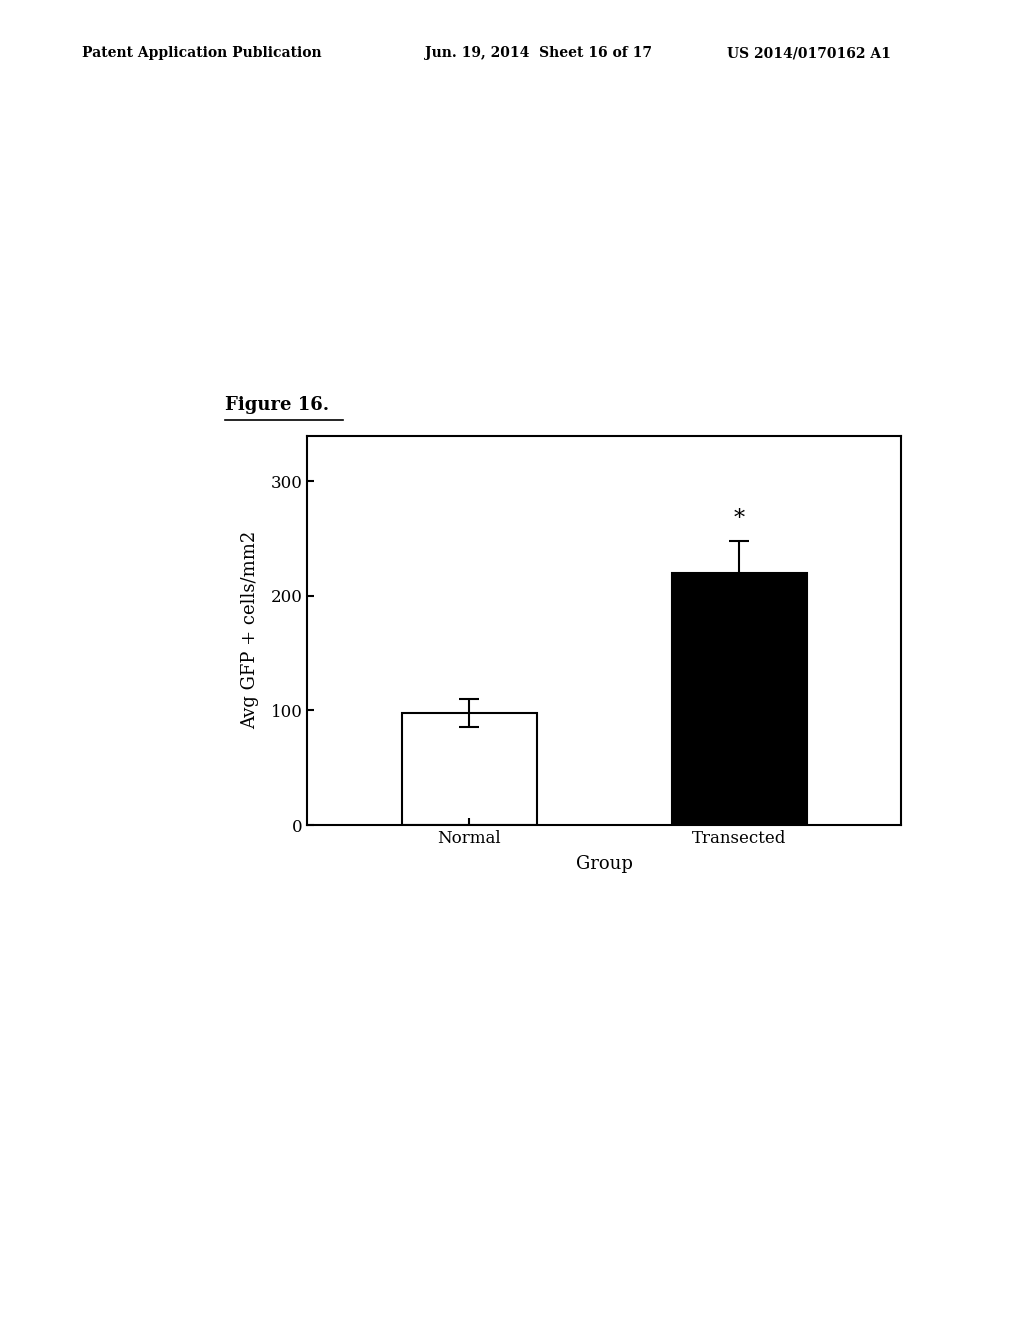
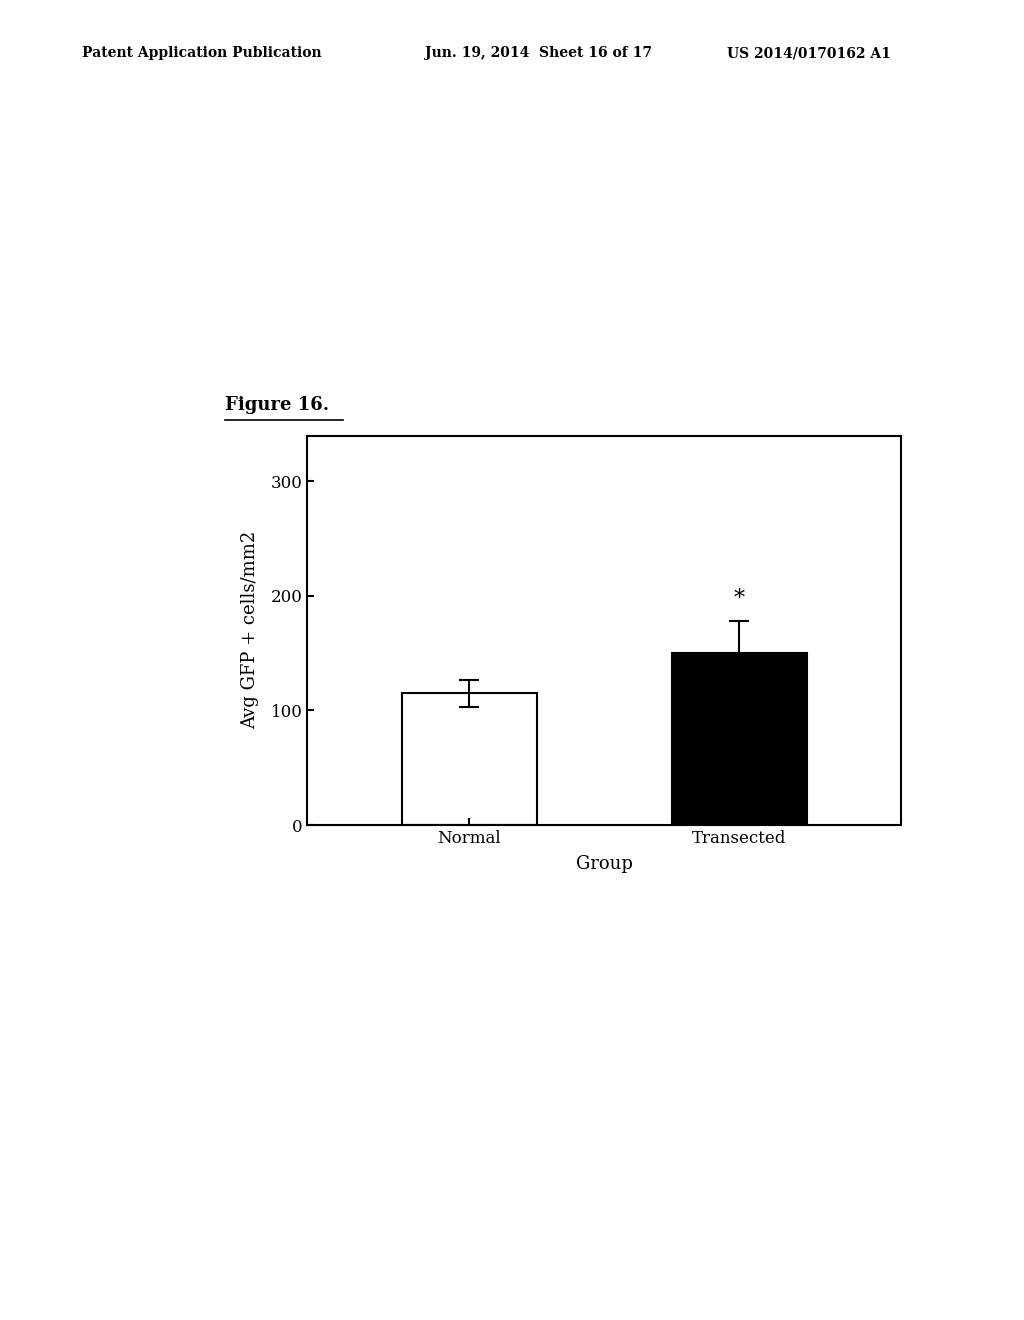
Normal: 98 -> 115
Transected: 220 -> 150
